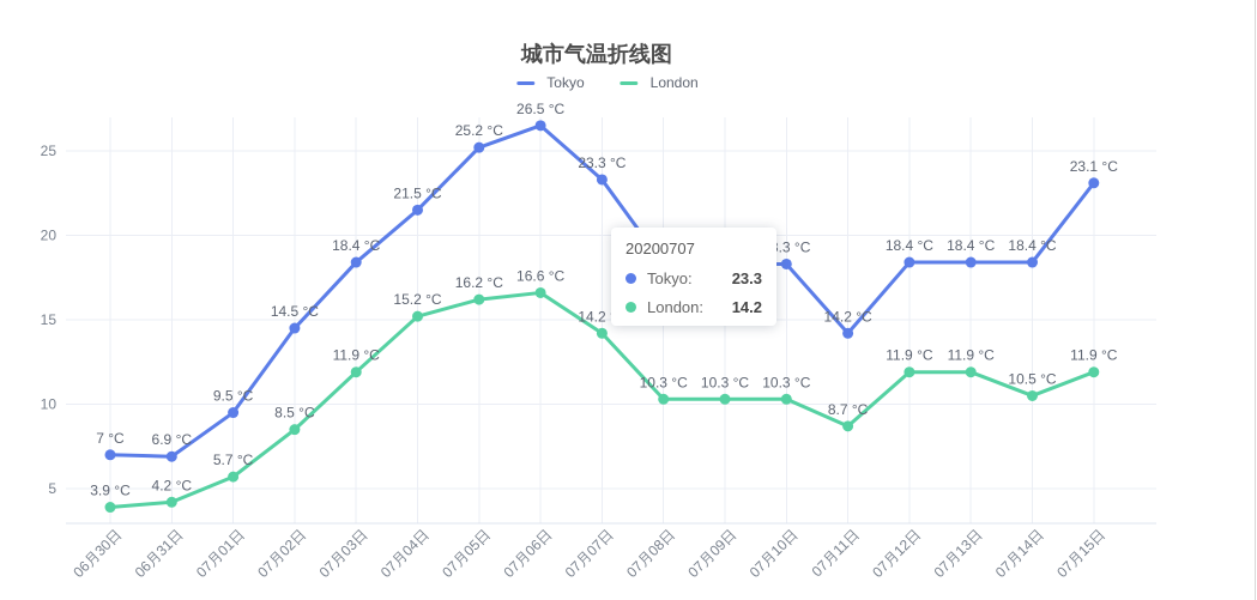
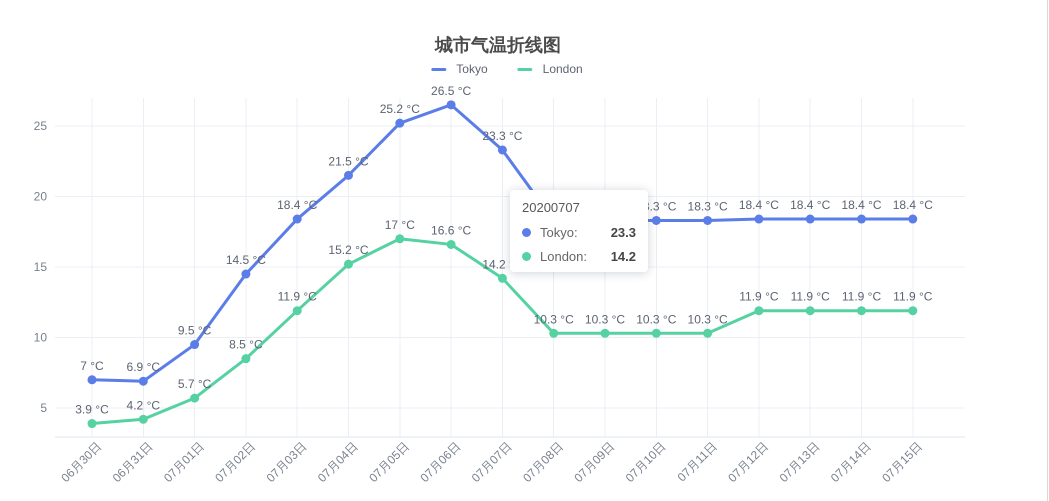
London/07月05日: 16.2 -> 17
Tokyo/07月11日: 14.2 -> 18.3
London/07月11日: 8.7 -> 10.3
London/07月14日: 10.5 -> 11.9
Tokyo/07月15日: 23.1 -> 18.4
